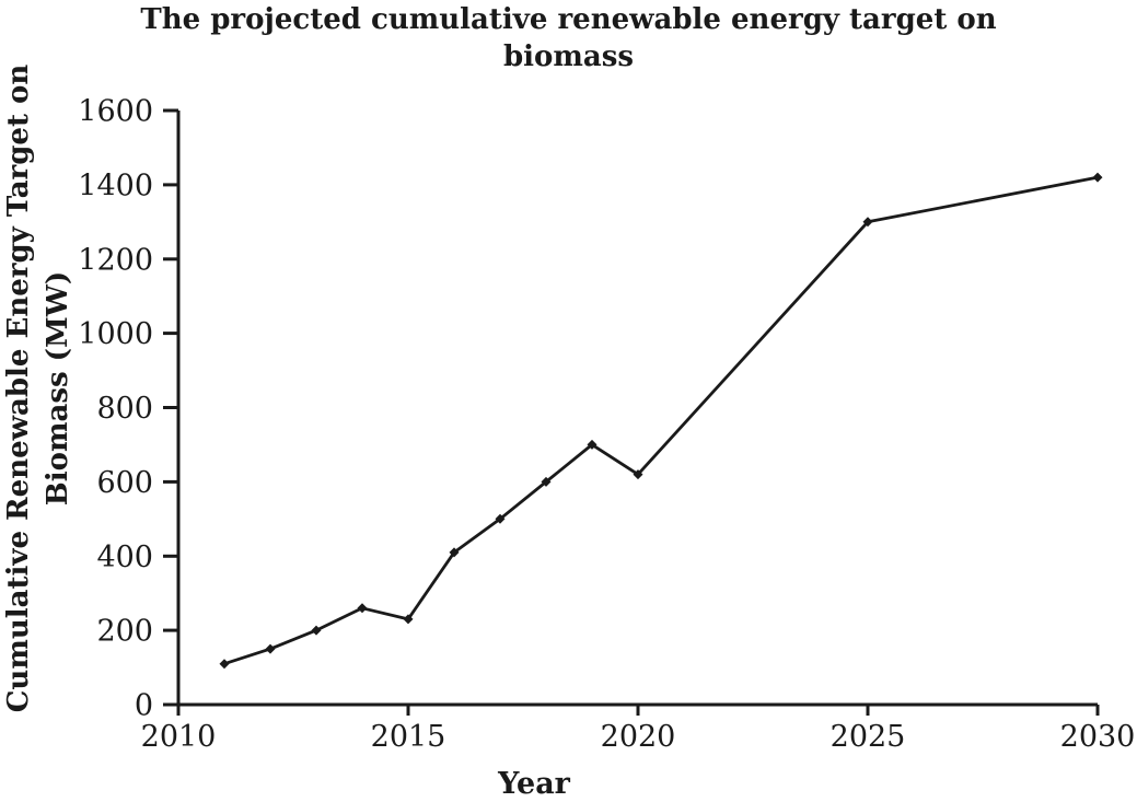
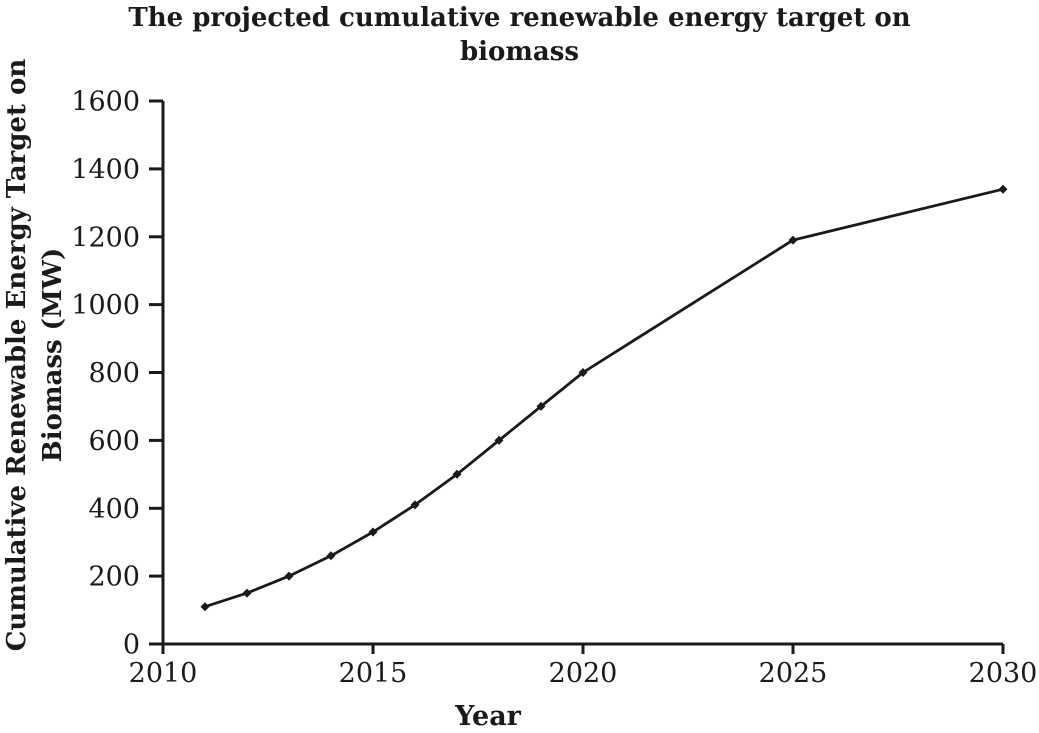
2015: 230 -> 330
2020: 620 -> 800
2025: 1300 -> 1190
2030: 1420 -> 1340
